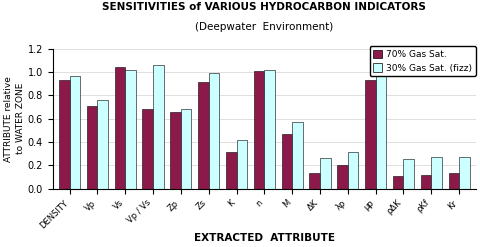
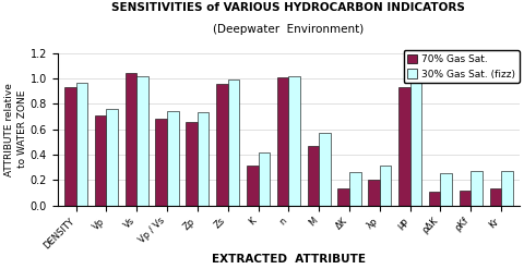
30% Gas Sat. (fizz)/Vp / Vs: 1.06 -> 0.74
30% Gas Sat. (fizz)/Zp: 0.68 -> 0.73
70% Gas Sat./Zs: 0.91 -> 0.96
